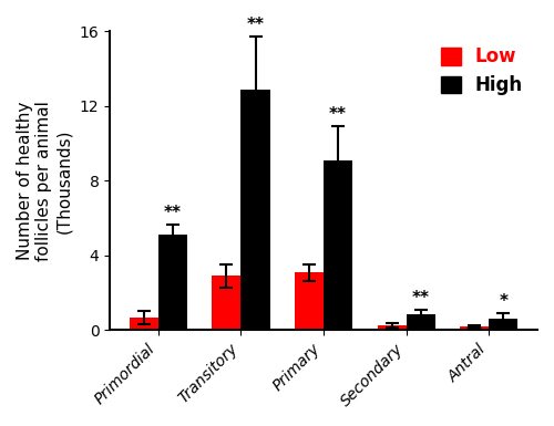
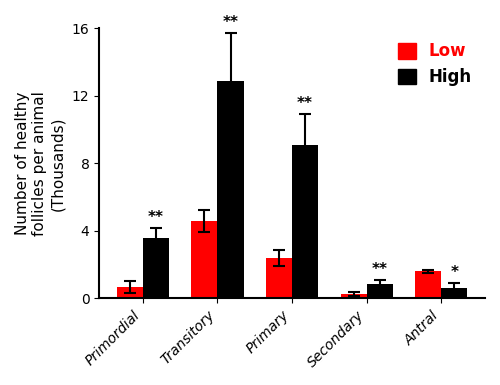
High/Primordial: 5.1 -> 3.6
Low/Transitory: 2.9 -> 4.6
Low/Primary: 3.1 -> 2.4
Low/Antral: 0.2 -> 1.6
